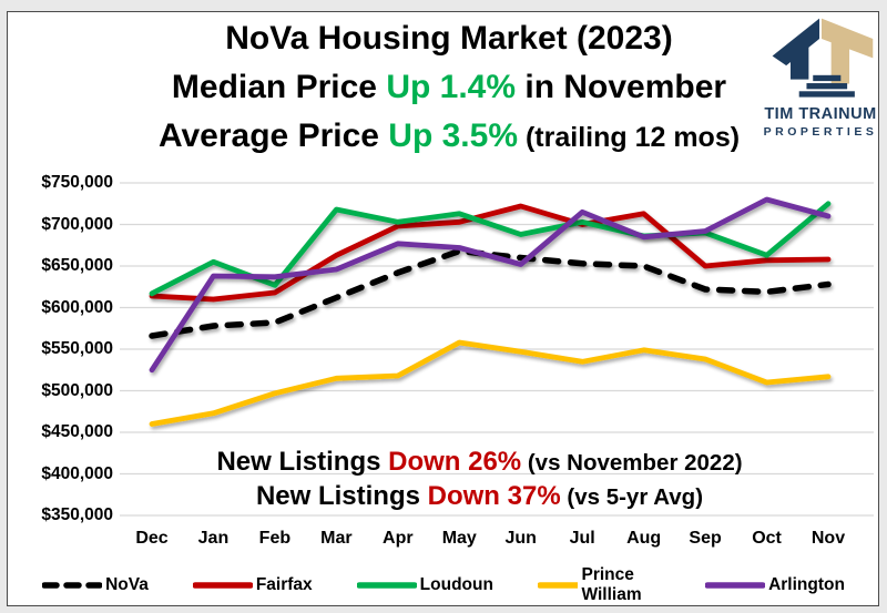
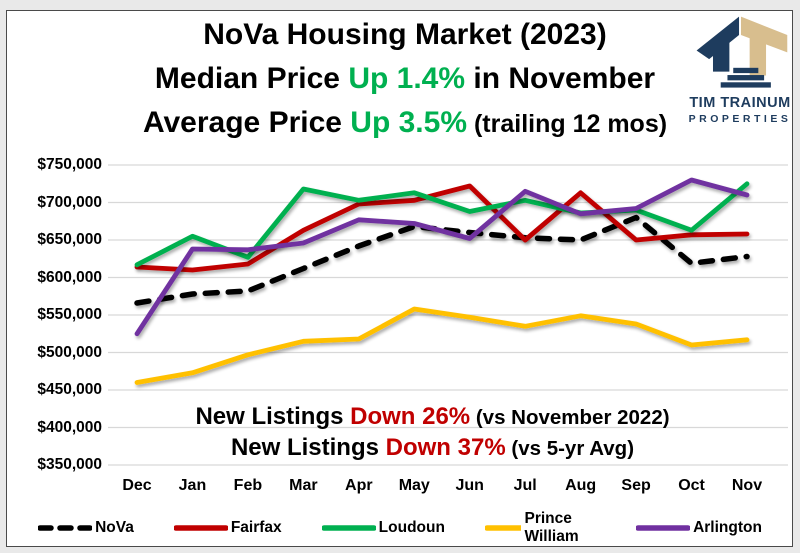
Fairfax/Jul: $700000 -> $650000
NoVa/Sep: $620000 -> $680000
